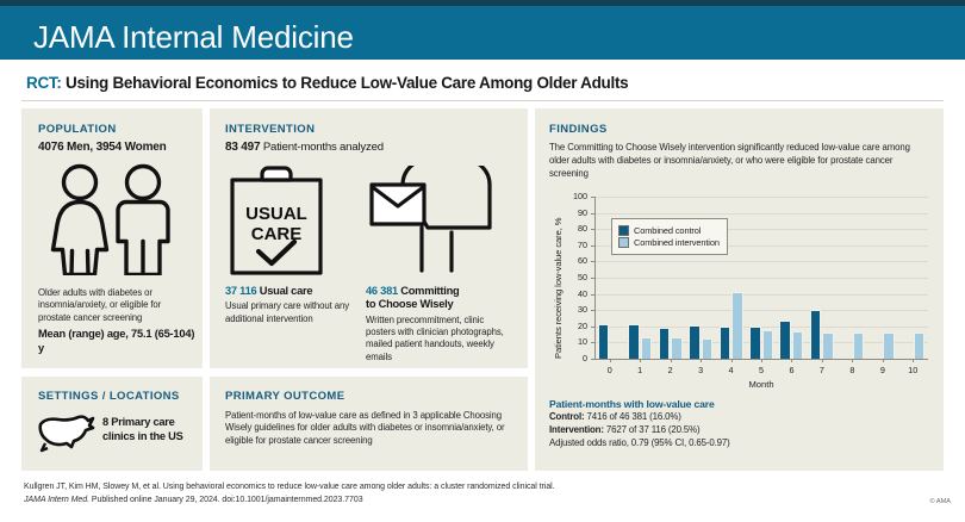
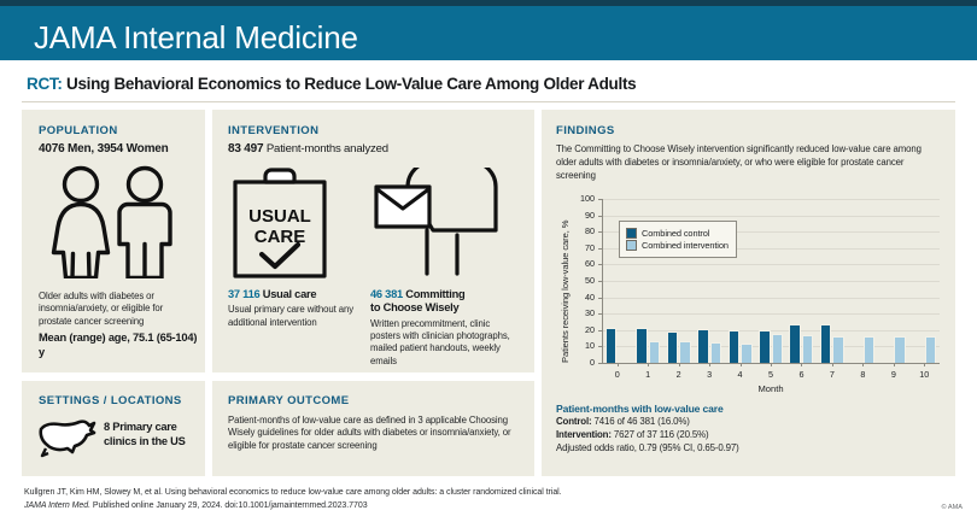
Combined intervention/4: 41 -> 12
Combined control/7: 30 -> 23
